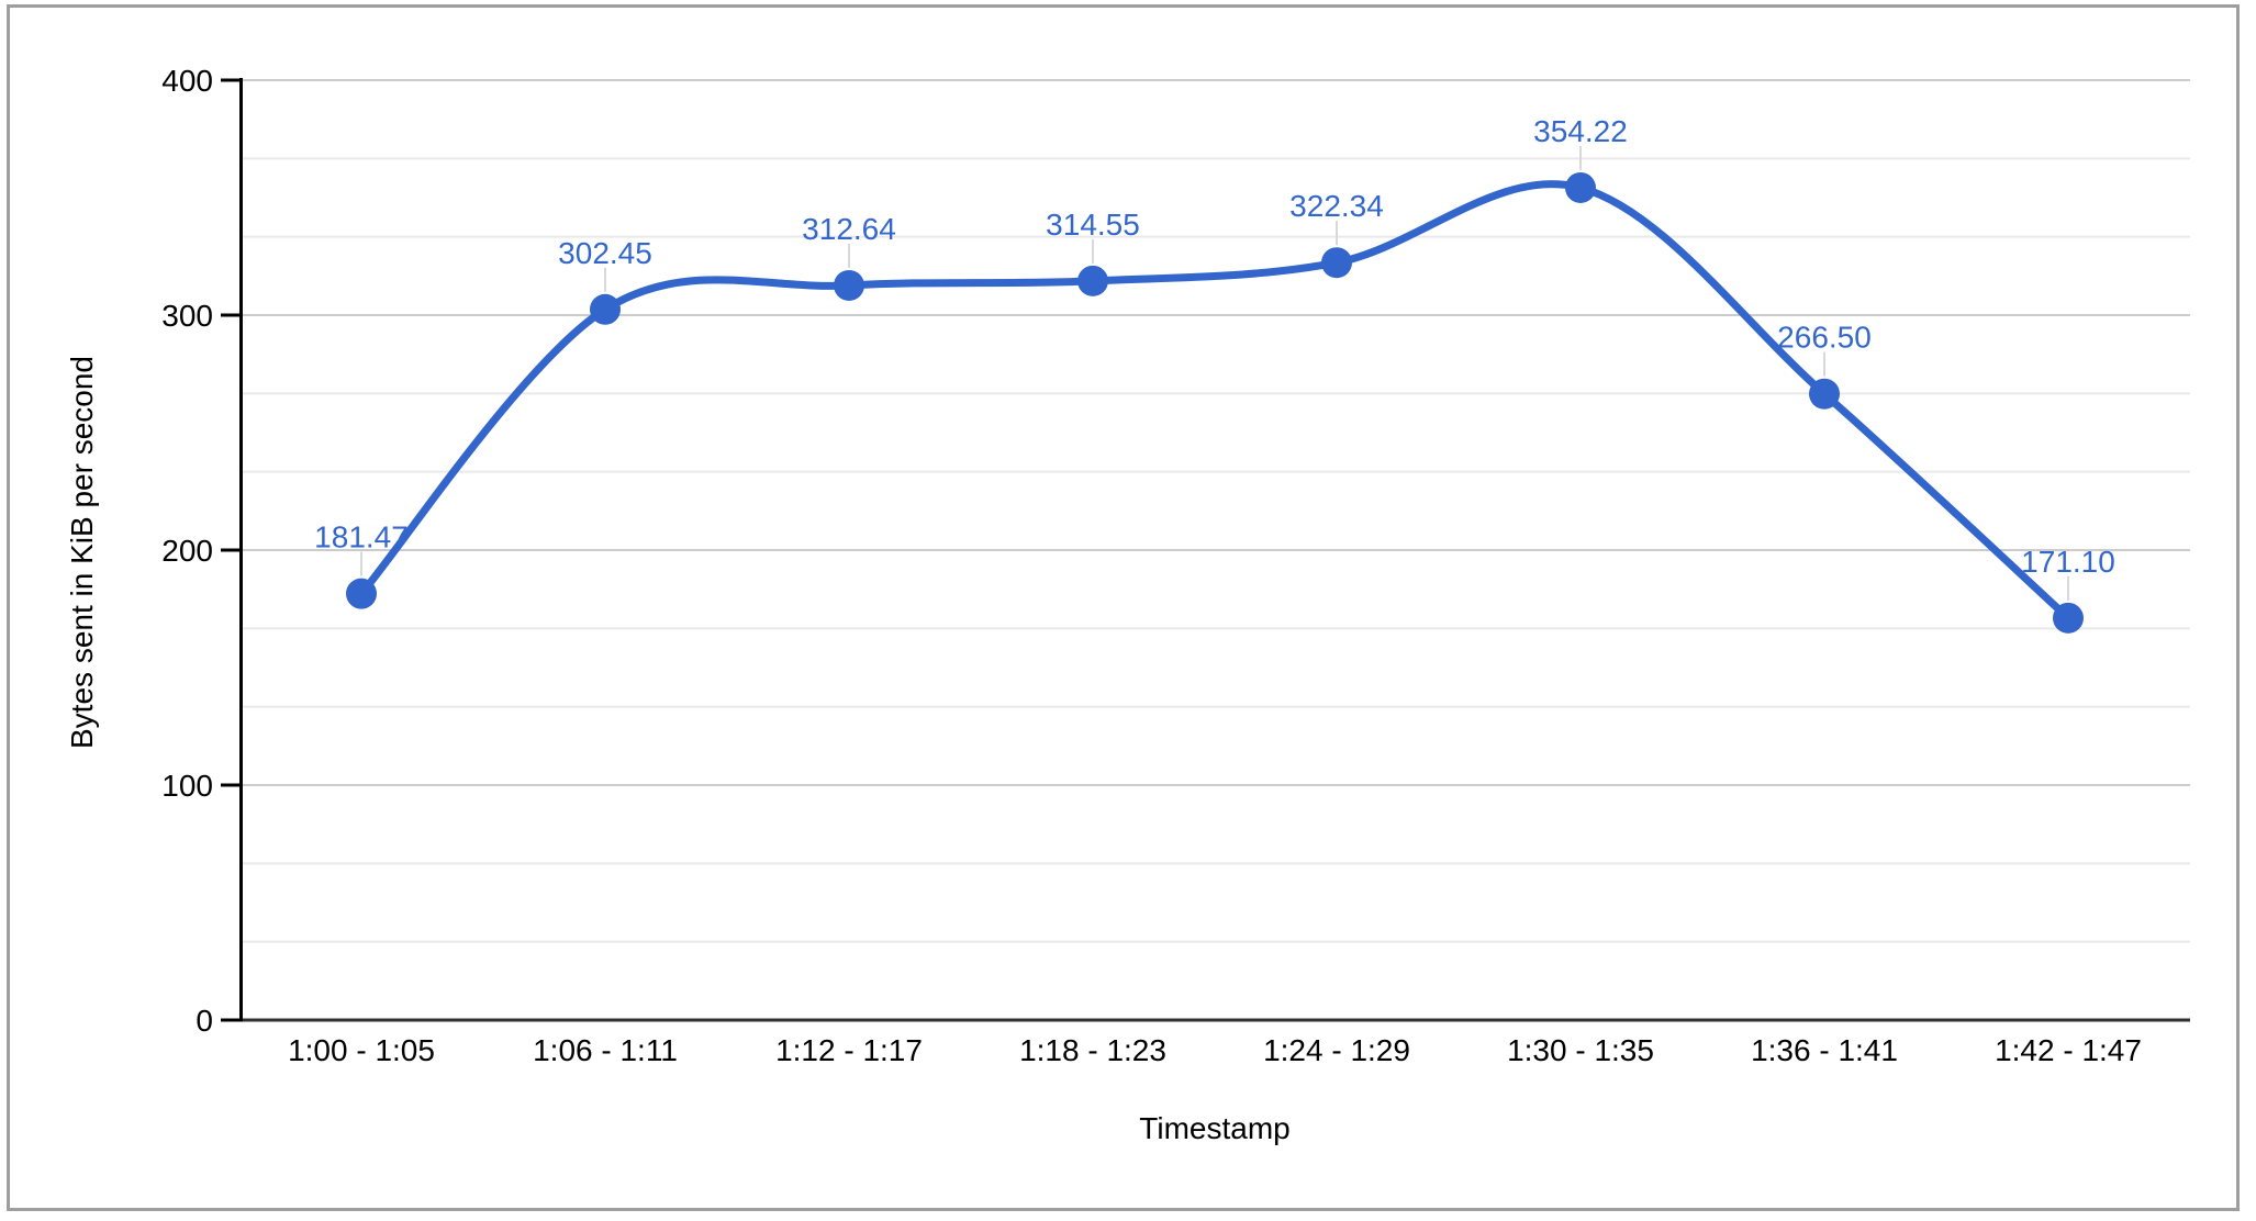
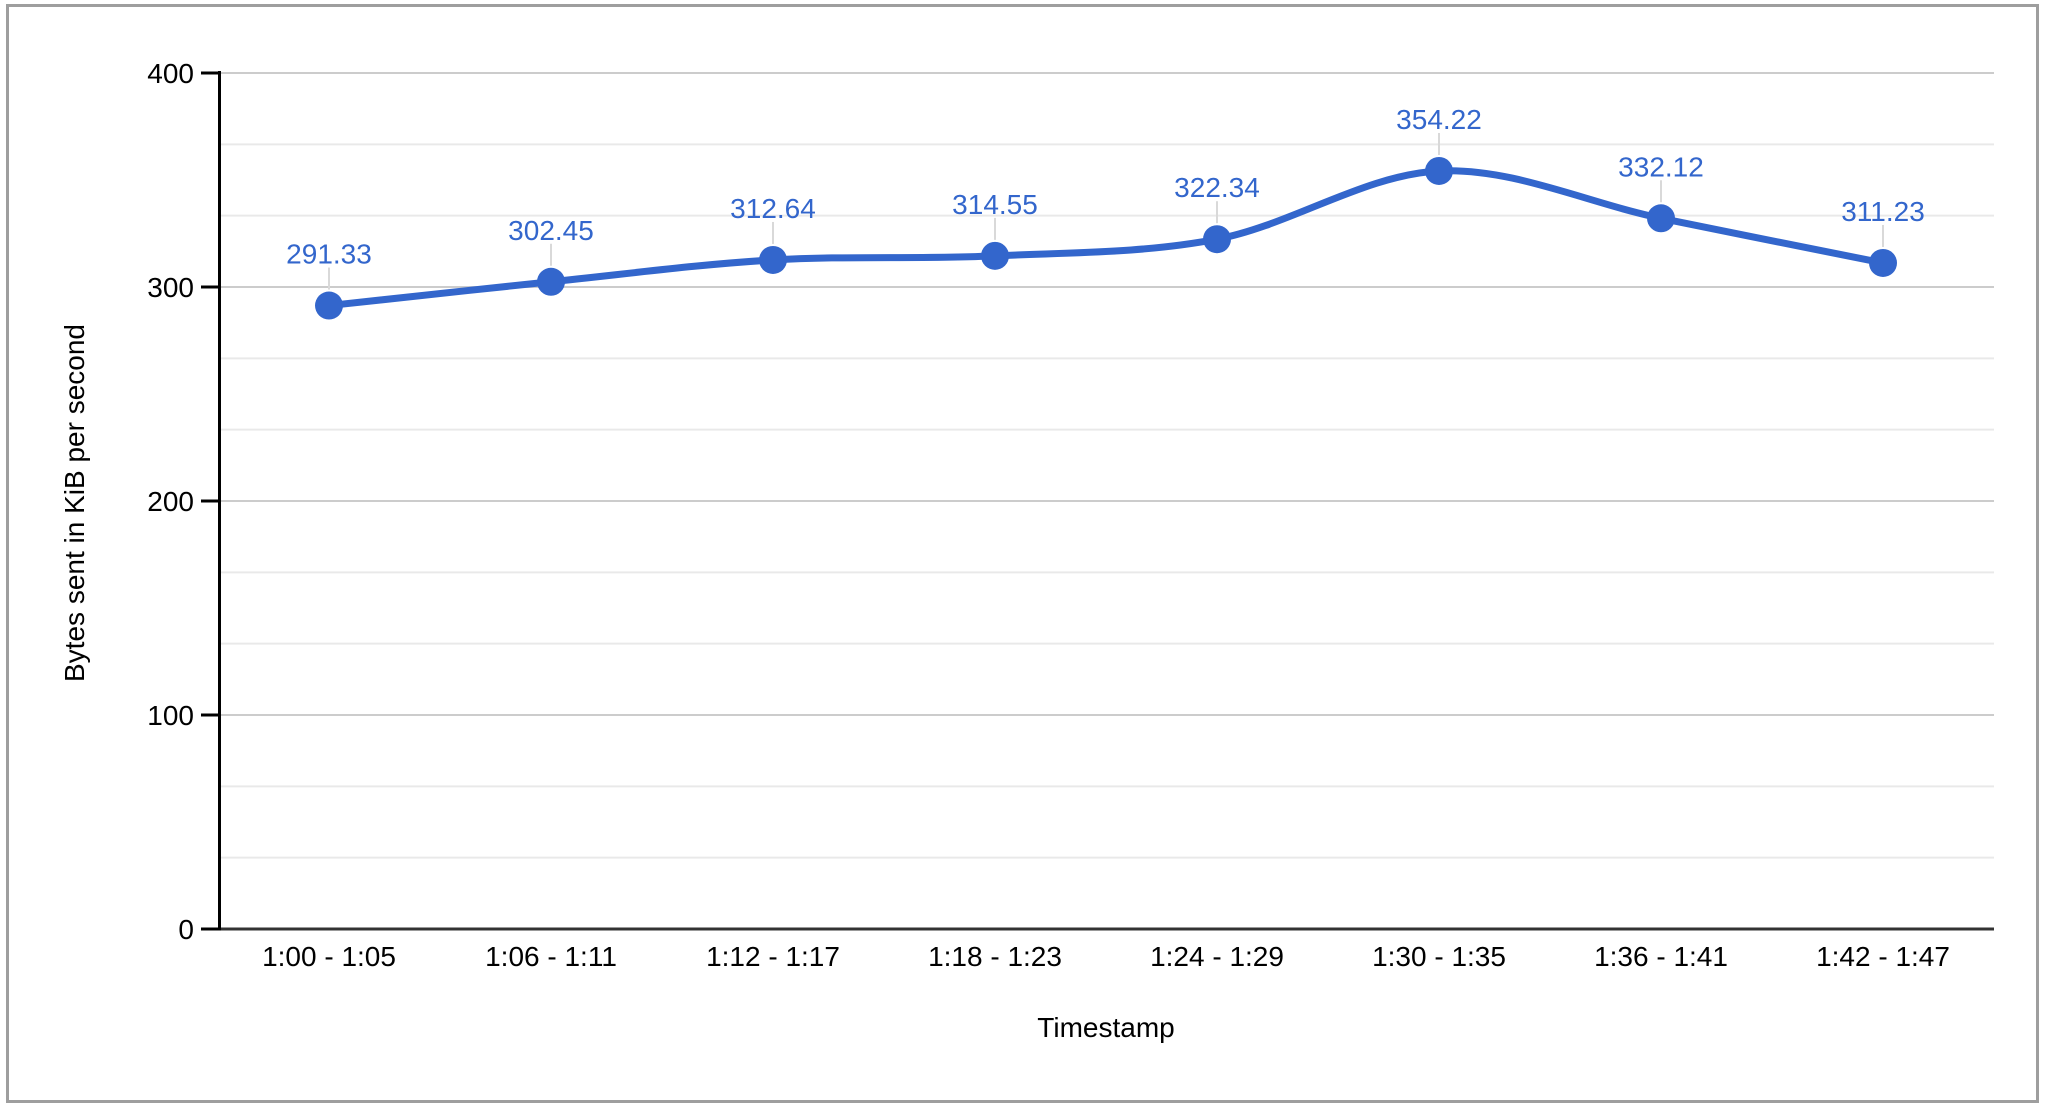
1:00 - 1:05: 181.47 -> 291.33
1:36 - 1:41: 266.50 -> 332.12
1:42 - 1:47: 171.10 -> 311.23
